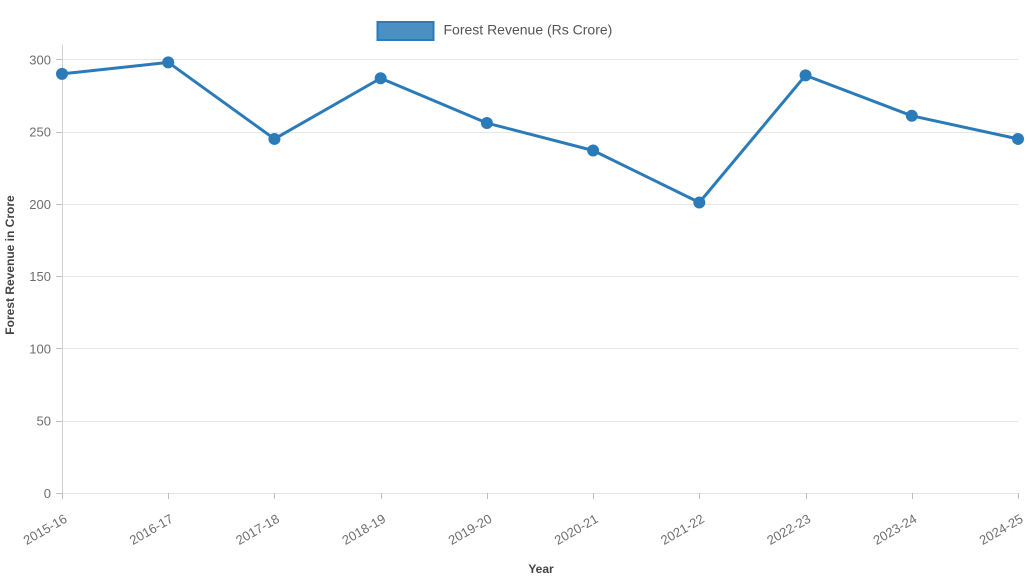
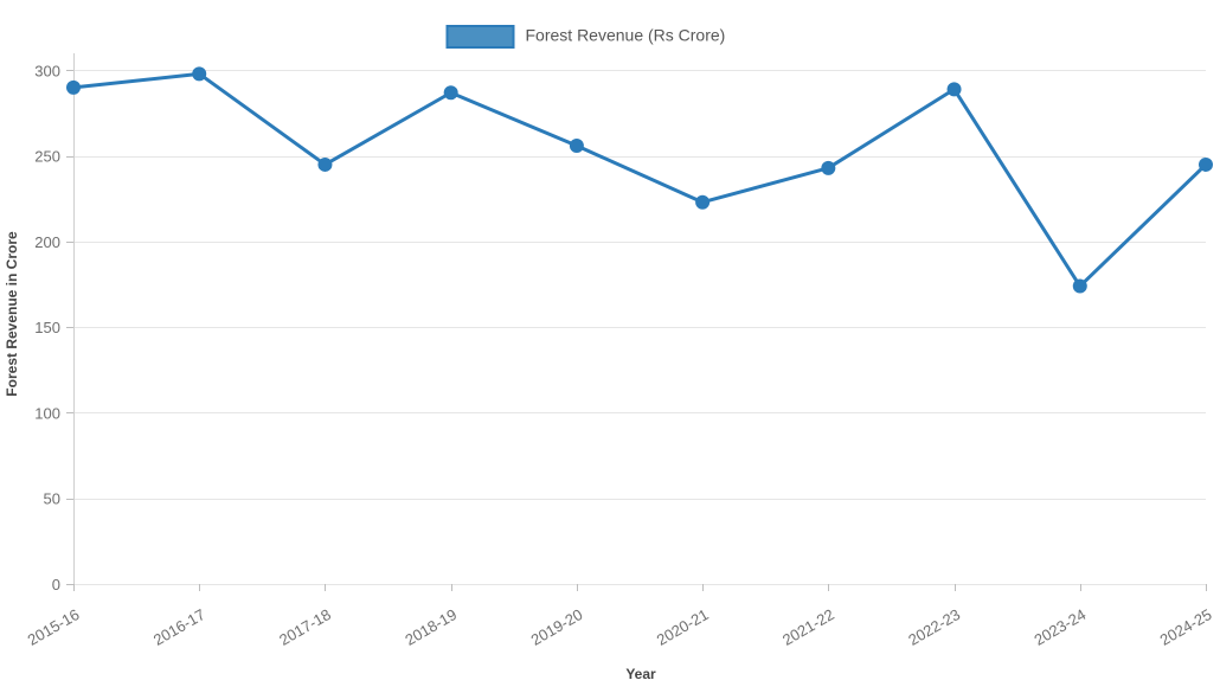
2020-21: 237 -> 223
2021-22: 201 -> 243
2023-24: 261 -> 174
